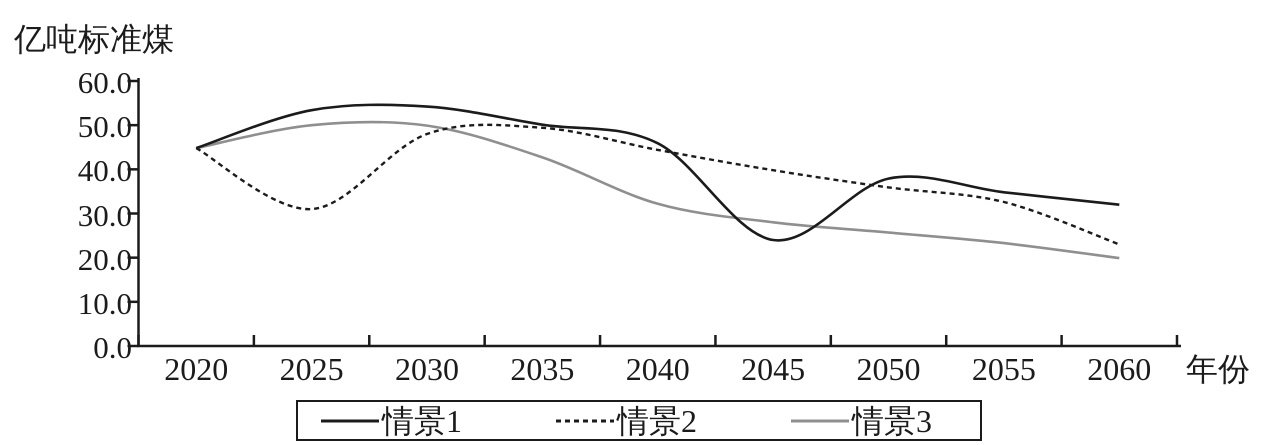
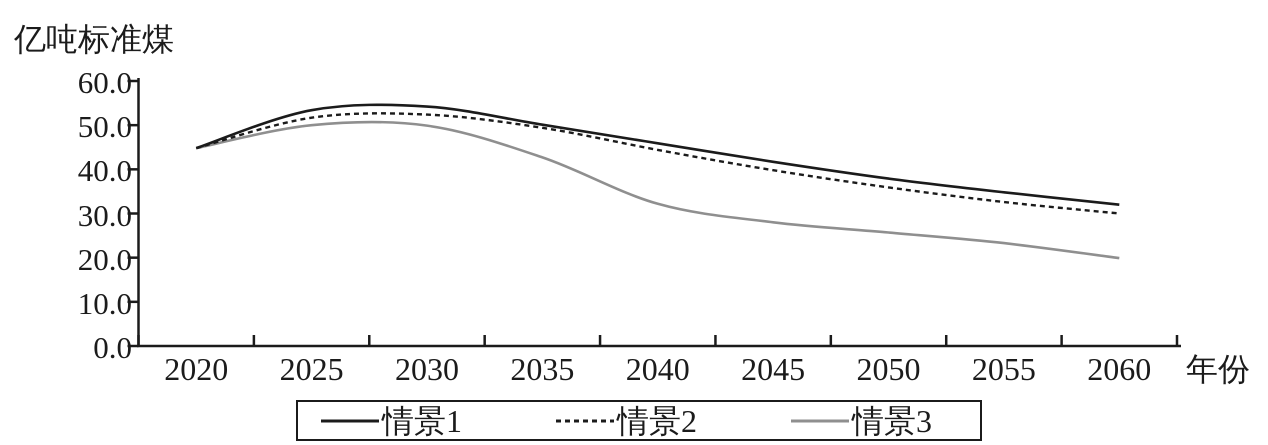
情景2/2025: 31 -> 52
情景2/2030: 48 -> 52
情景1/2045: 24 -> 42
情景2/2060: 23 -> 30
